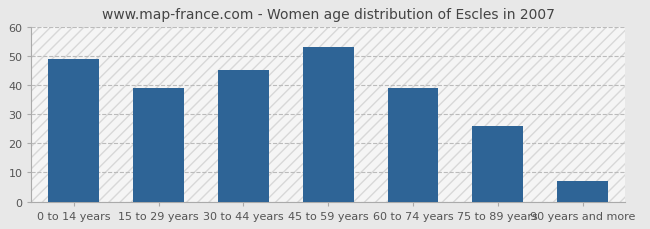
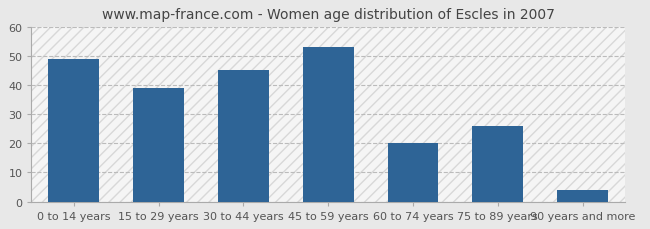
60 to 74 years: 39 -> 20
90 years and more: 7 -> 4
